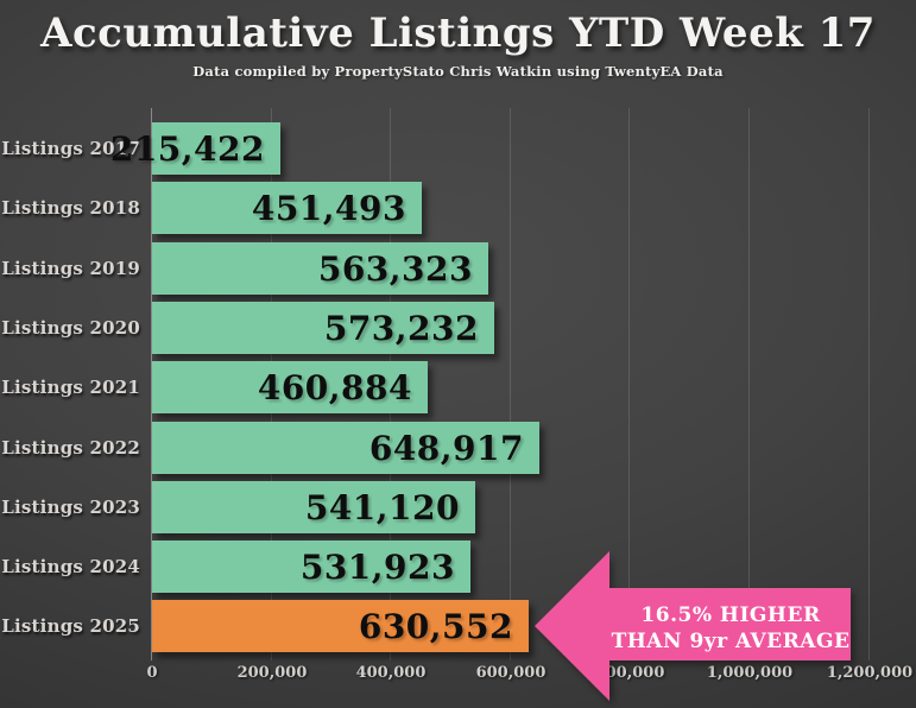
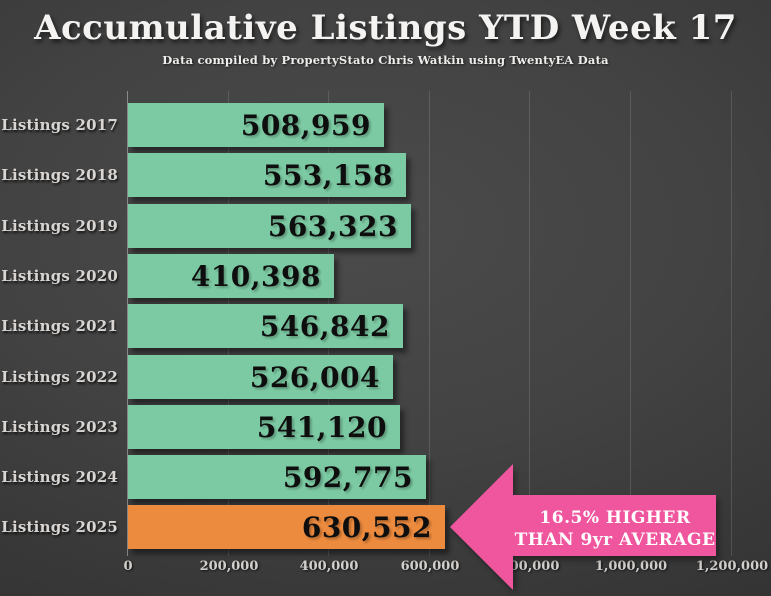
Listings 2017: 215,422 -> 508,959
Listings 2018: 451,493 -> 553,158
Listings 2020: 573,232 -> 410,398
Listings 2021: 460,884 -> 546,842
Listings 2022: 648,917 -> 526,004
Listings 2024: 531,923 -> 592,775
